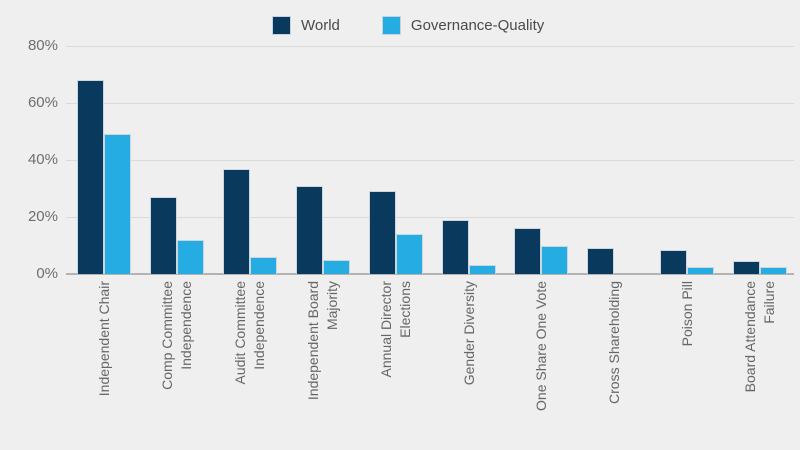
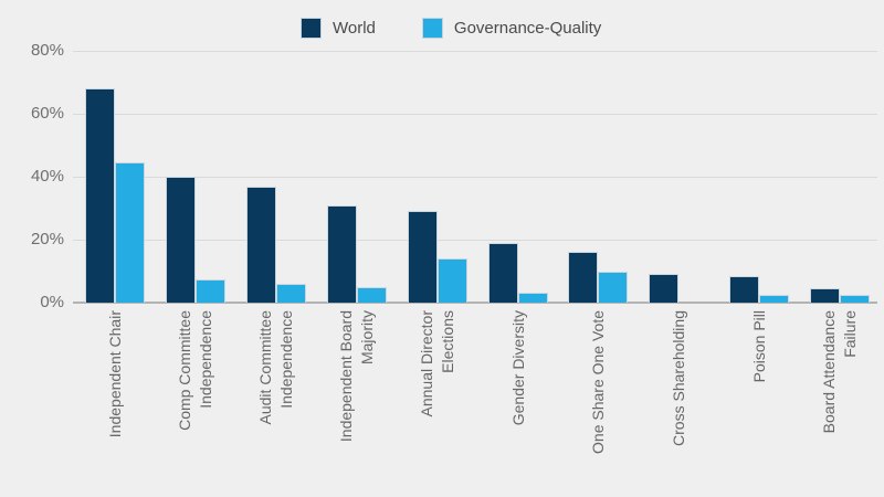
Governance-Quality/Independent Chair: 49% -> 44%
World/Comp Committee Independence: 27% -> 40%
Governance-Quality/Comp Committee Independence: 12% -> 8%
